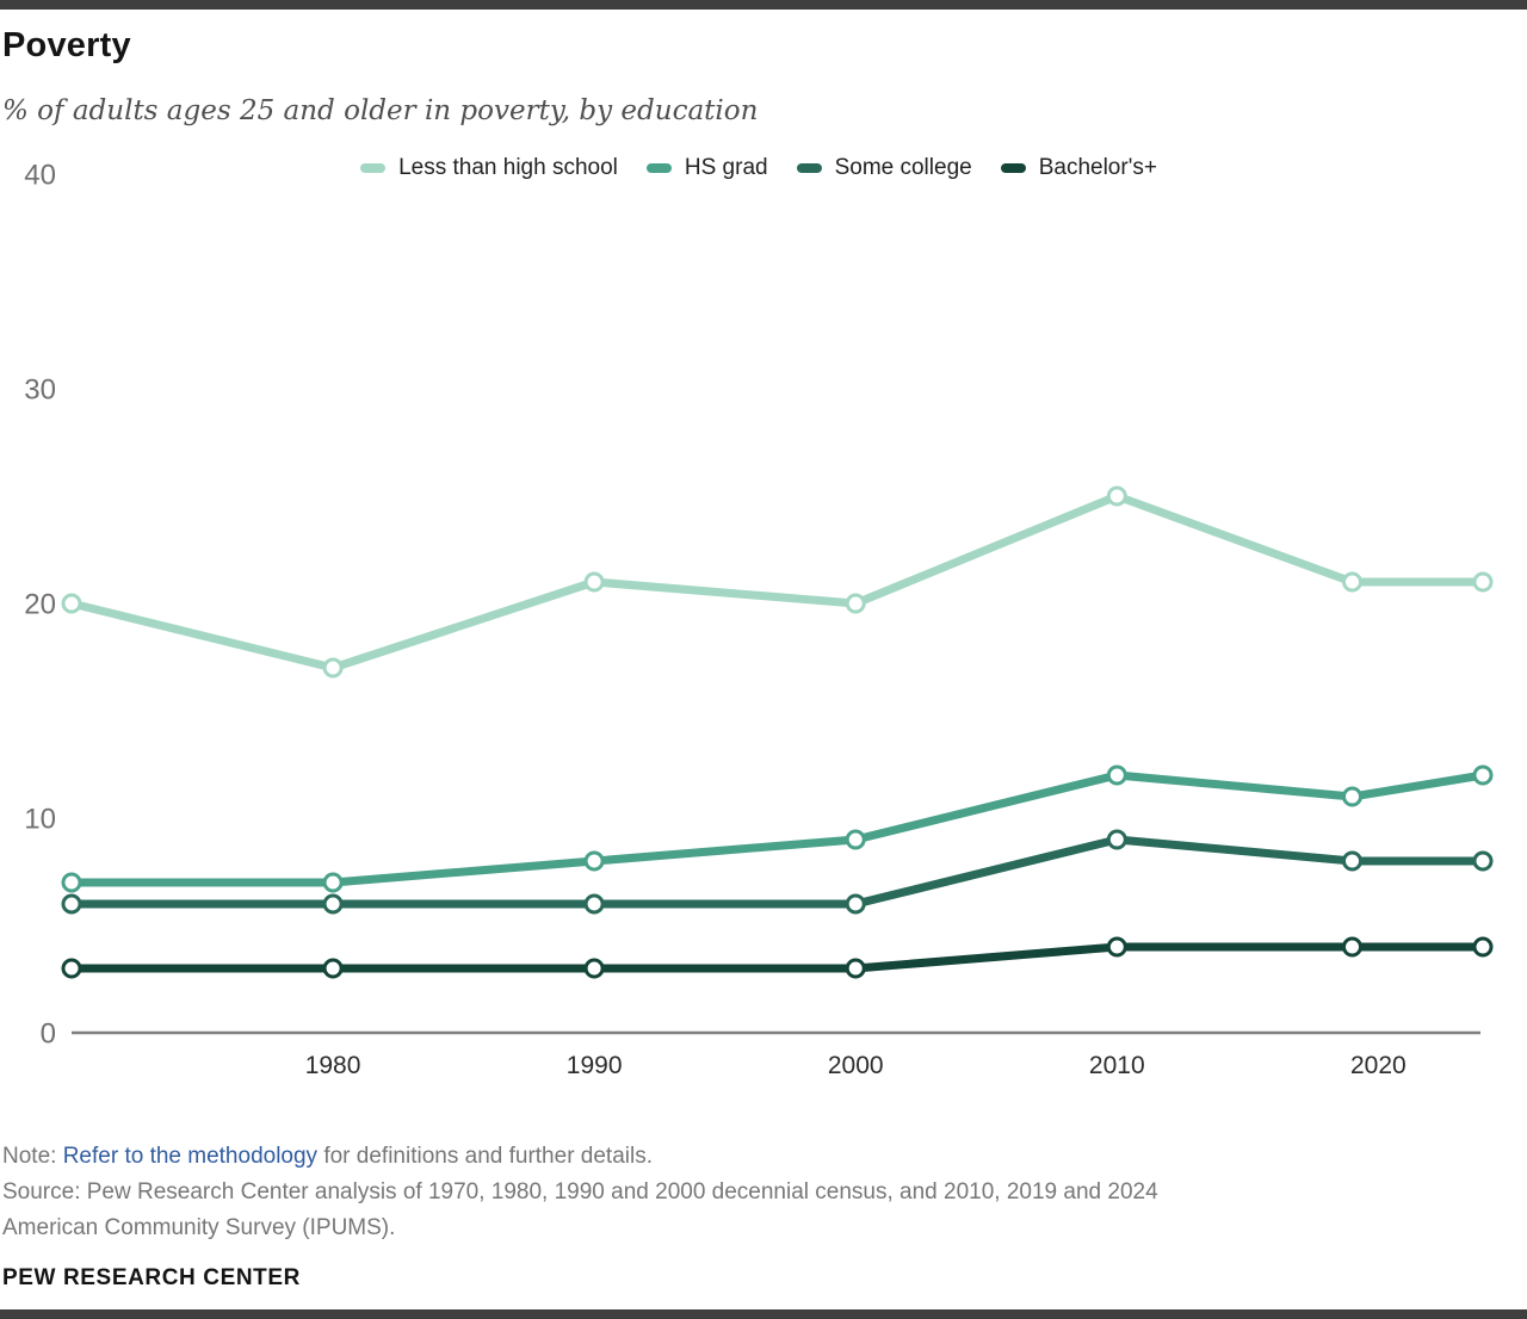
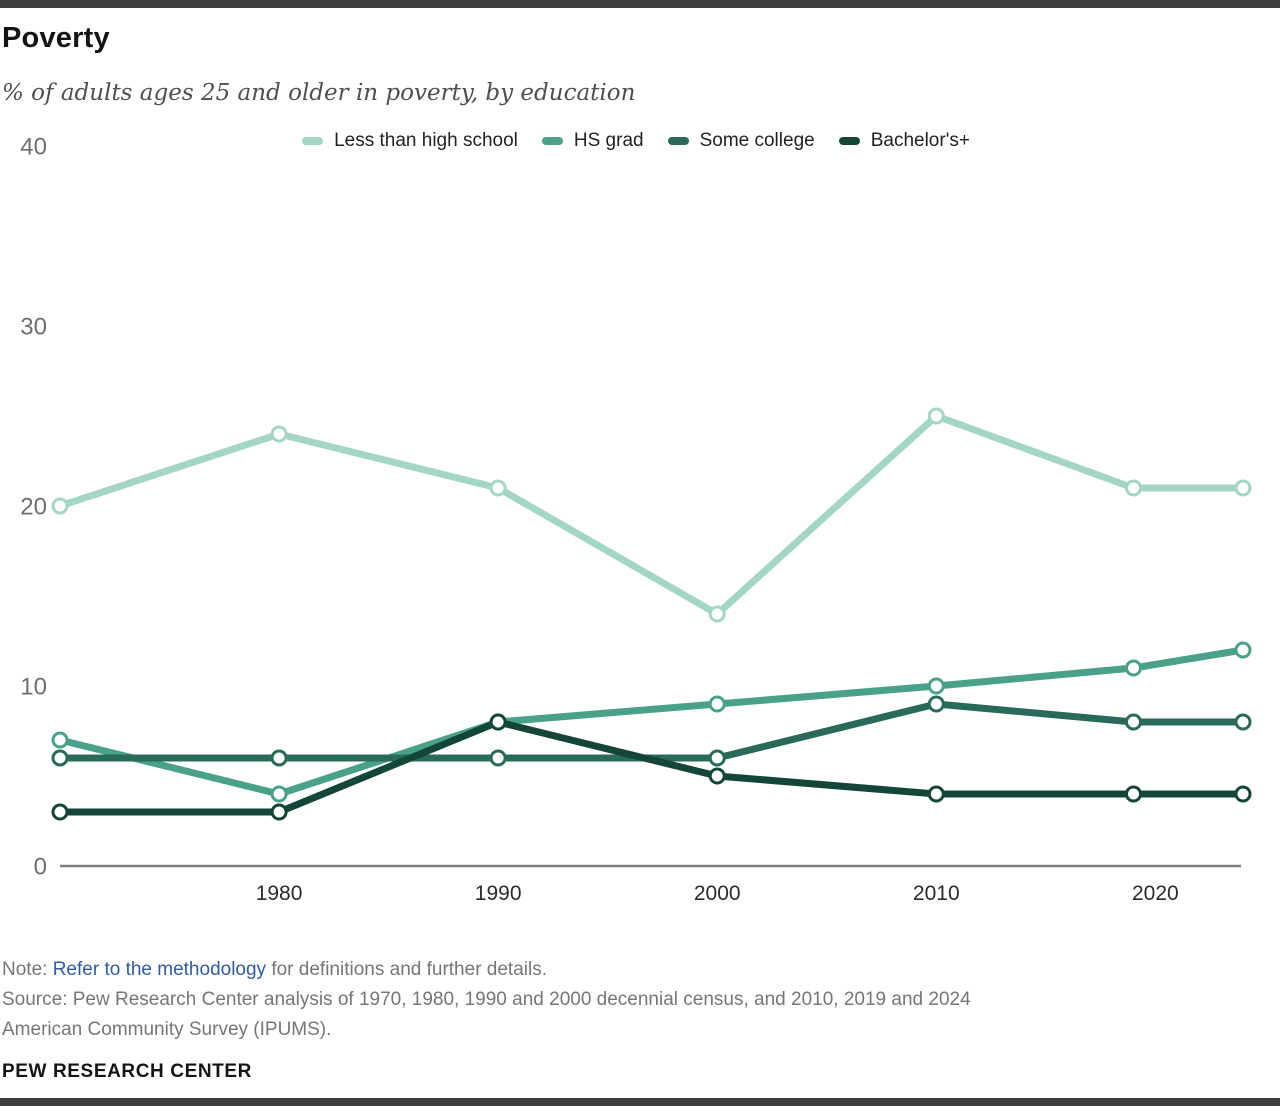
Less than high school/1980: 17 -> 24
HS grad/1980: 7 -> 4
Bachelor's+/1990: 3 -> 8
Less than high school/2000: 20 -> 14
Bachelor's+/2000: 3 -> 5
HS grad/2010: 12 -> 10
